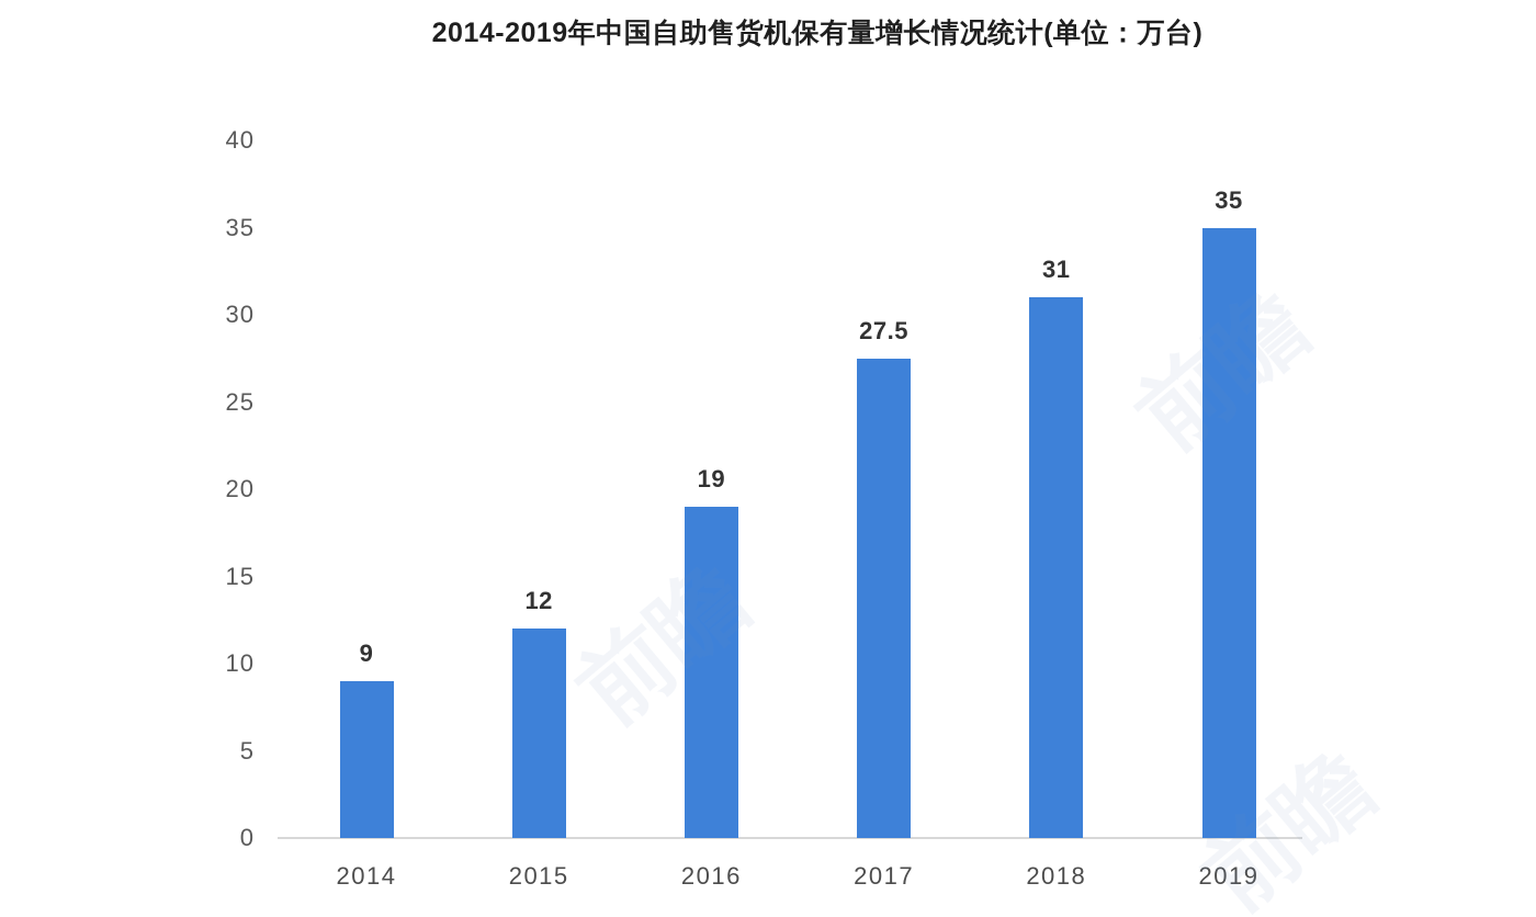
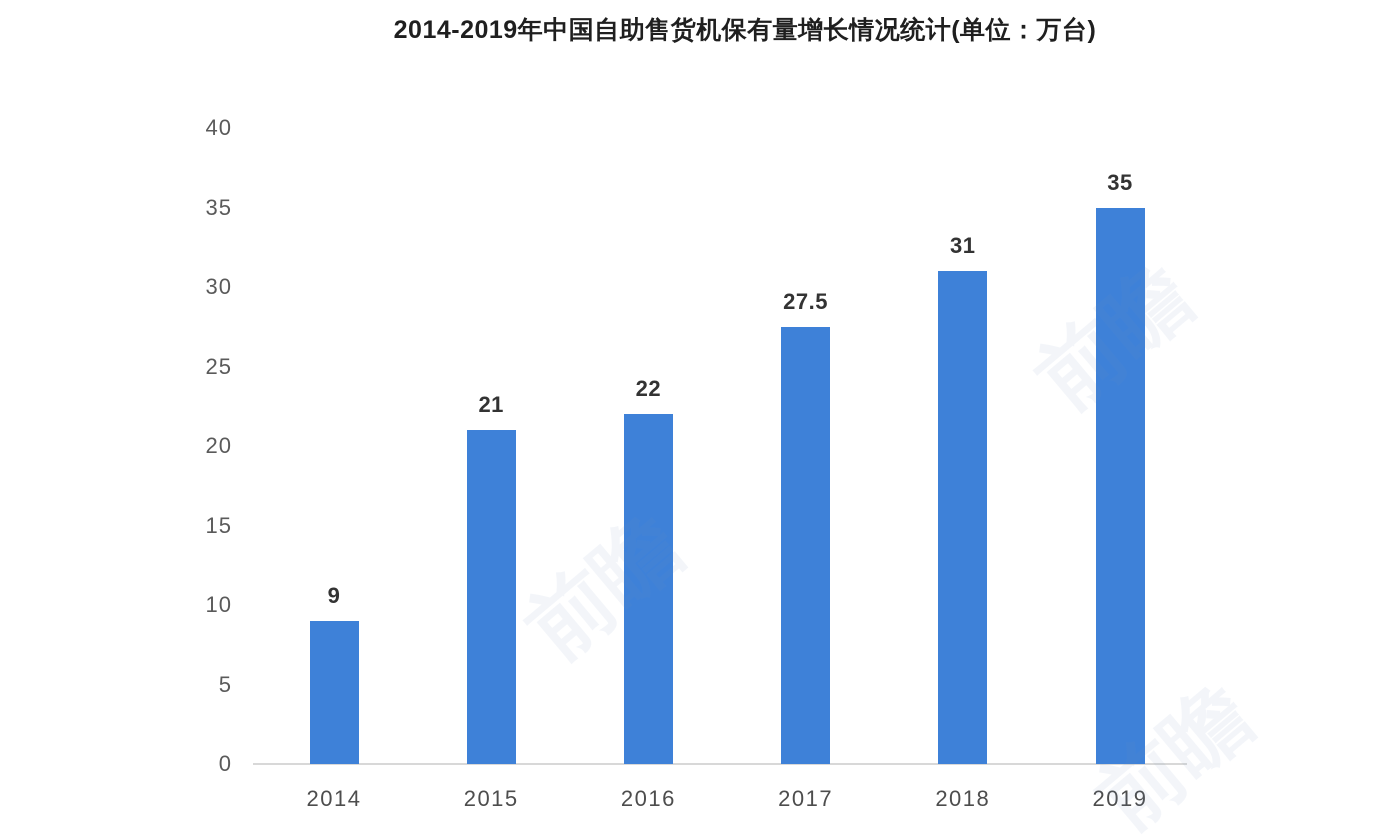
2015: 12 -> 21
2016: 19 -> 22
